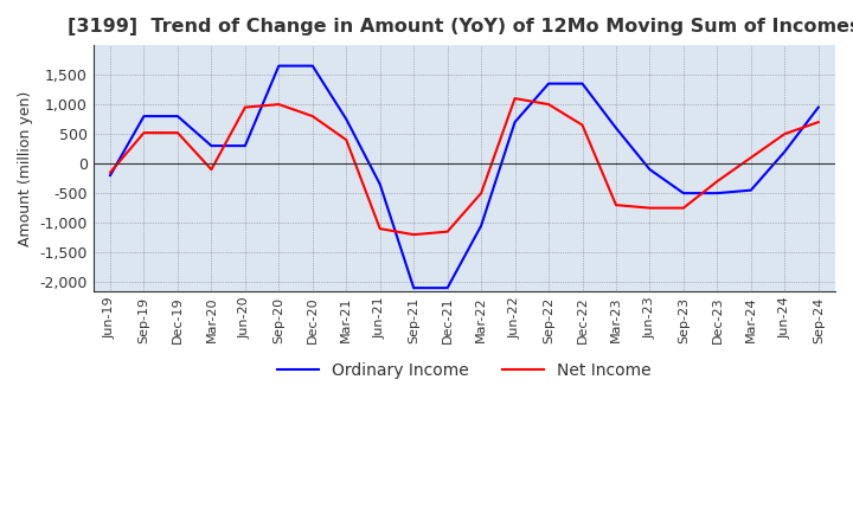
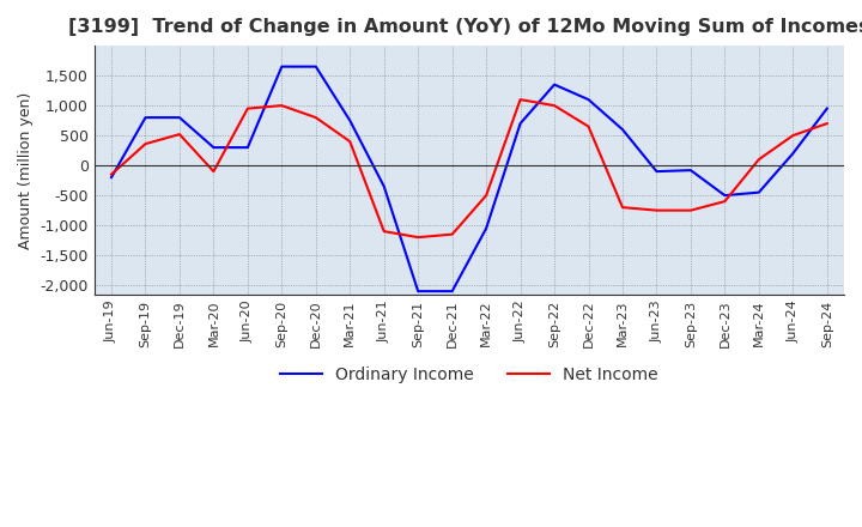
Net Income/Sep-19: 520 -> 360
Ordinary Income/Dec-22: 1,350 -> 1,100
Ordinary Income/Sep-23: -500 -> -80
Net Income/Dec-23: -300 -> -600
